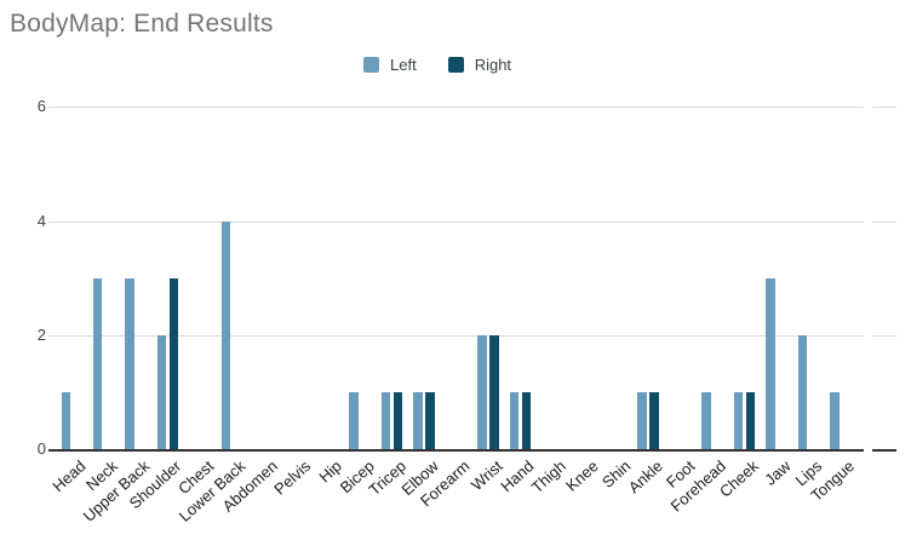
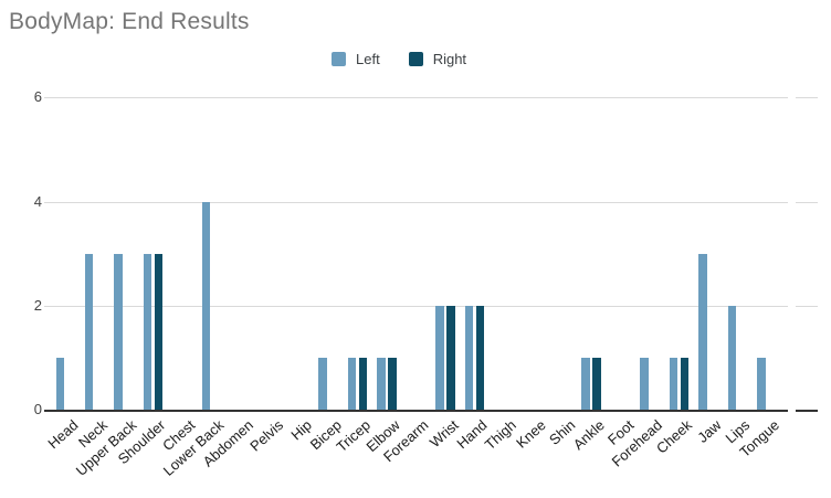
Left/Shoulder: 2 -> 3
Left/Hand: 1 -> 2
Right/Hand: 1 -> 2
